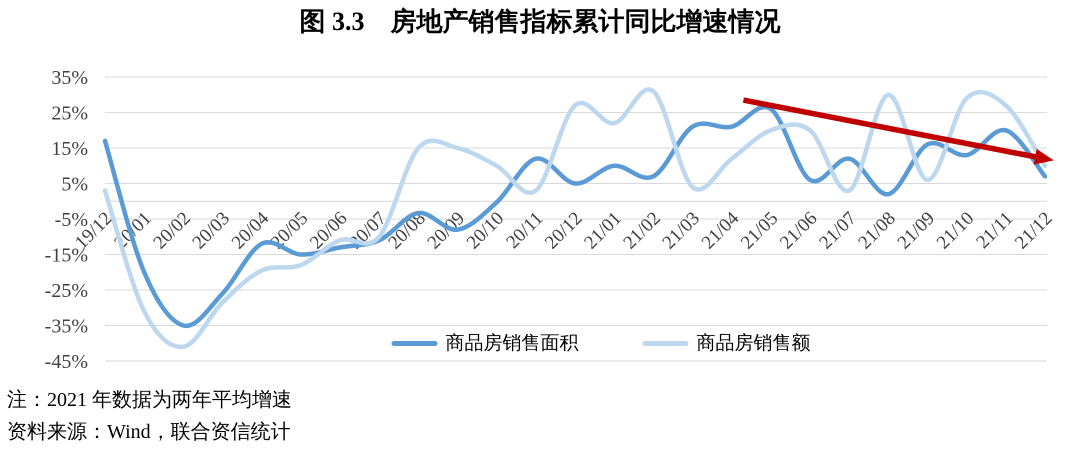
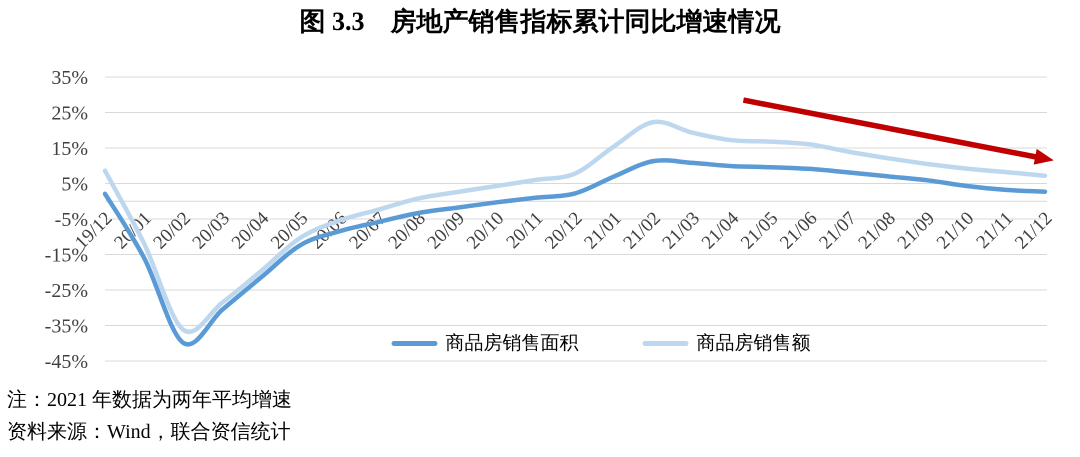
商品房销售面积/19/12: 17% -> 2%
商品房销售额/19/12: 3% -> 9%
商品房销售面积/20/01: -20% -> -16%
商品房销售额/20/01: -31% -> -12%
商品房销售面积/20/02: -35% -> -40%
商品房销售额/20/02: -41% -> -36%
商品房销售面积/20/03: -26% -> -30%
商品房销售面积/20/04: -12% -> -21%
商品房销售面积/20/05: -15% -> -12%
商品房销售额/20/05: -18% -> -10%
商品房销售面积/20/06: -13% -> -8%
商品房销售额/20/06: -11% -> -5%
商品房销售面积/20/07: -11% -> -6%
商品房销售额/20/07: -10% -> -2%
商品房销售额/20/08: 15% -> 1%
商品房销售面积/20/09: -8% -> -2%
商品房销售额/20/09: 15% -> 3%
商品房销售额/20/10: 10% -> 4%
商品房销售面积/20/11: 12% -> 1%
商品房销售额/20/11: 3% -> 6%
商品房销售面积/20/12: 5% -> 2%
商品房销售额/20/12: 27% -> 8%
商品房销售面积/21/01: 10% -> 7%
商品房销售额/21/01: 22% -> 16%
商品房销售面积/21/02: 7% -> 11%
商品房销售额/21/02: 31% -> 22%
商品房销售面积/21/03: 21% -> 11%
商品房销售额/21/03: 4% -> 19%
商品房销售面积/21/04: 21% -> 10%
商品房销售额/21/04: 12% -> 17%
商品房销售面积/21/05: 26% -> 10%
商品房销售额/21/05: 20% -> 17%
商品房销售面积/21/06: 6% -> 9%
商品房销售额/21/06: 20% -> 16%
商品房销售面积/21/07: 12% -> 8%
商品房销售额/21/07: 3% -> 14%
商品房销售面积/21/08: 2% -> 7%
商品房销售额/21/08: 30% -> 12%
商品房销售面积/21/09: 16% -> 6%
商品房销售额/21/09: 6% -> 10%
商品房销售面积/21/10: 13% -> 4%
商品房销售额/21/10: 29% -> 9%
商品房销售面积/21/11: 20% -> 3%
商品房销售额/21/11: 27% -> 8%
商品房销售面积/21/12: 7% -> 3%
商品房销售额/21/12: 10% -> 7%
